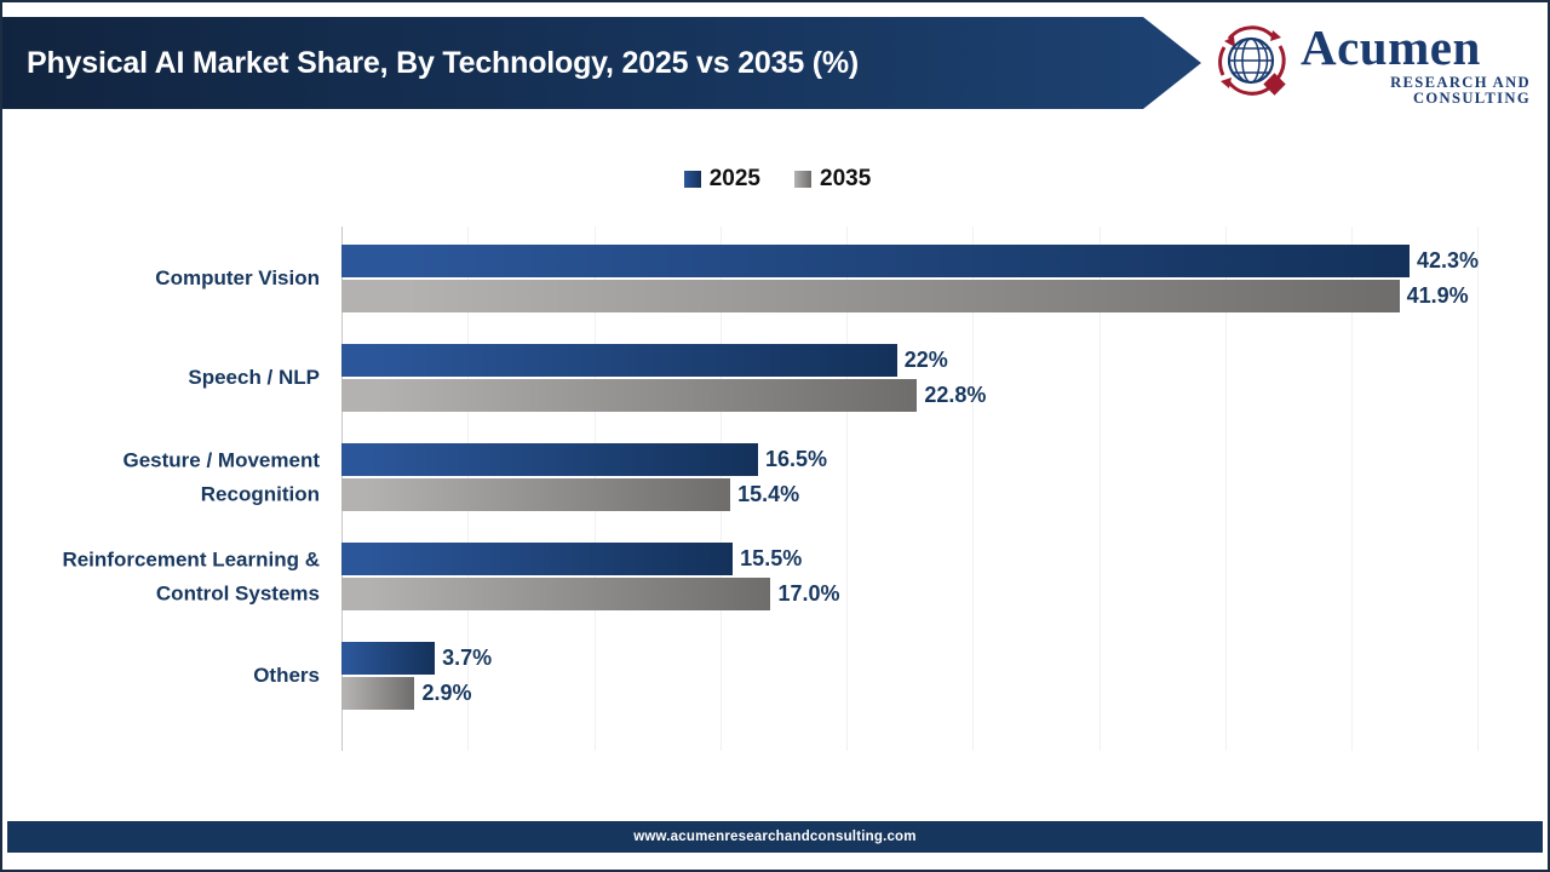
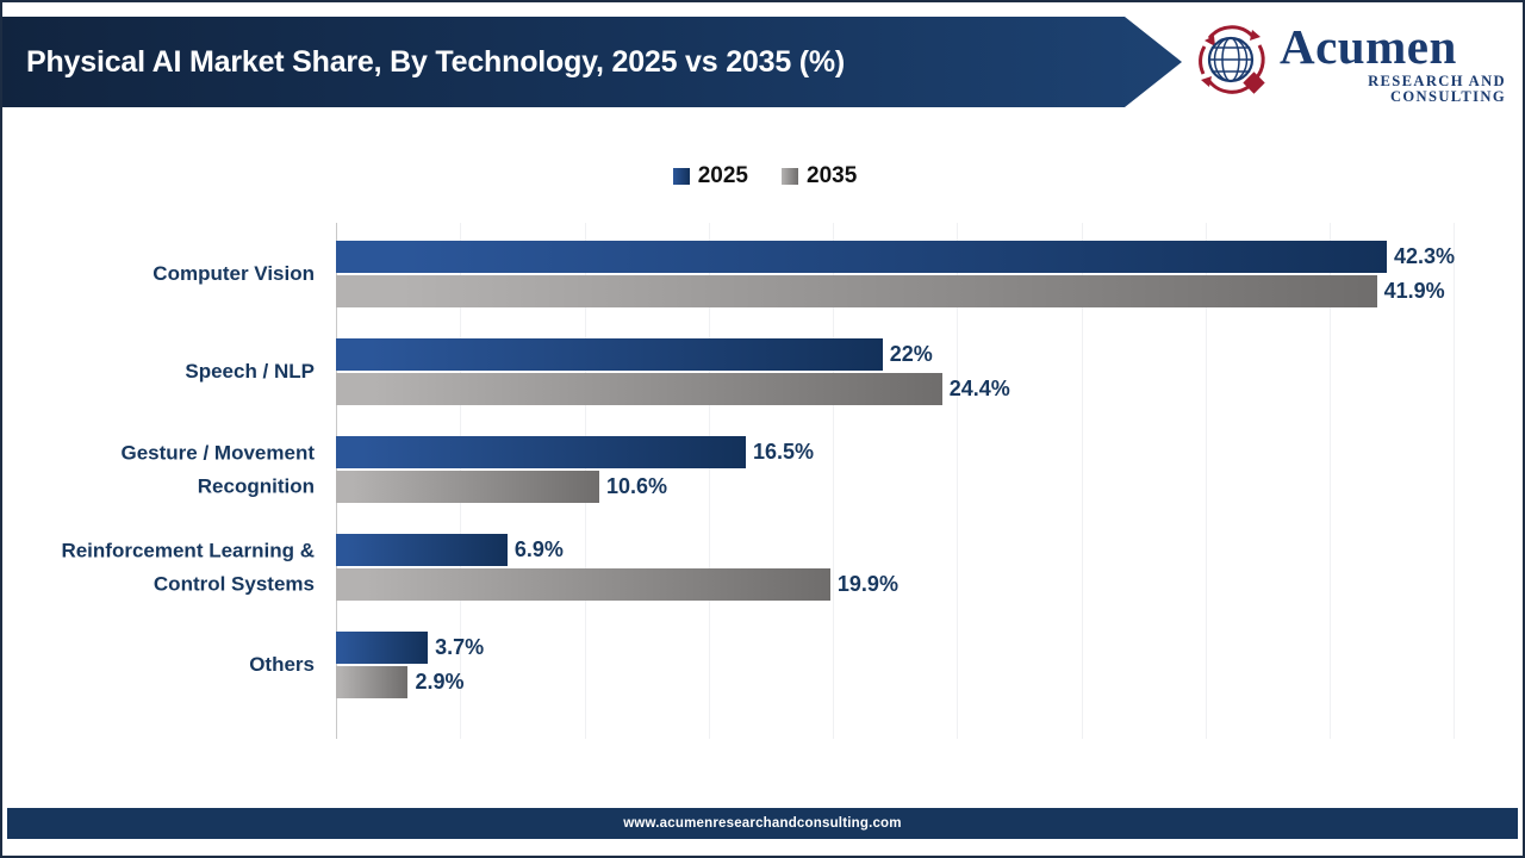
2035/Speech / NLP: 22.8% -> 24.4%
2035/Gesture / Movement Recognition: 15.4% -> 10.6%
2025/Reinforcement Learning & Control Systems: 15.5% -> 6.9%
2035/Reinforcement Learning & Control Systems: 17.0% -> 19.9%
